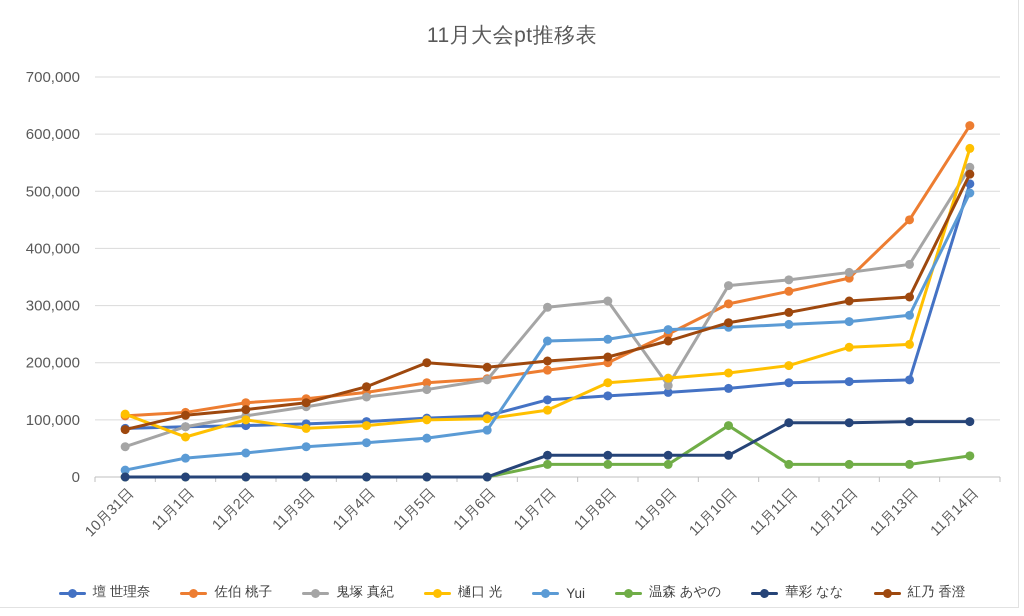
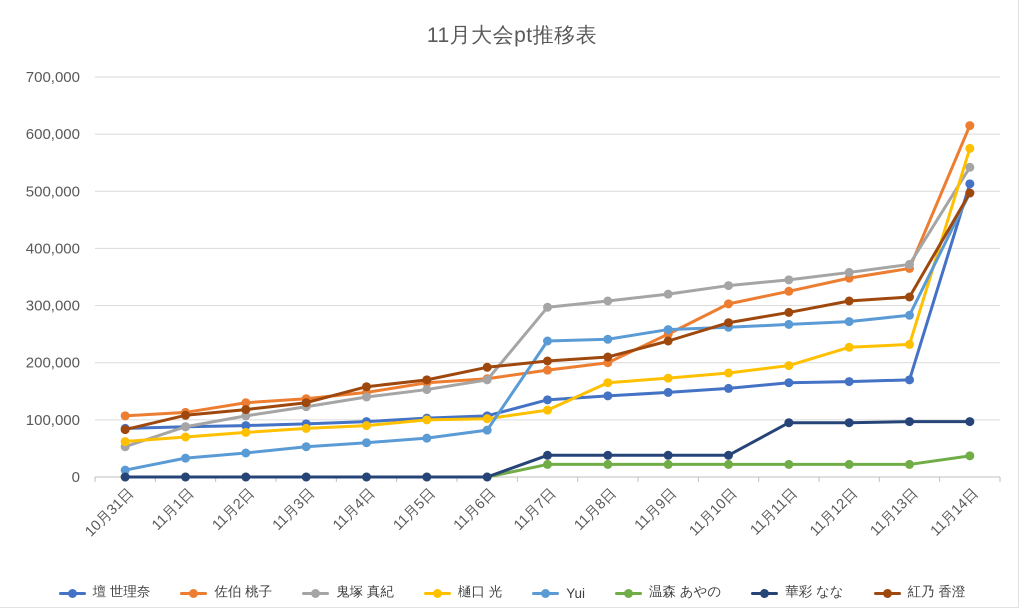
樋口 光/10月31日: 110000 -> 60000
樋口 光/11月2日: 100000 -> 80000
紅乃 香澄/11月5日: 200000 -> 170000
鬼塚 真紀/11月9日: 160000 -> 320000
温森 あやの/11月10日: 90000 -> 20000
佐伯 桃子/11月13日: 450000 -> 360000
紅乃 香澄/11月14日: 530000 -> 500000
